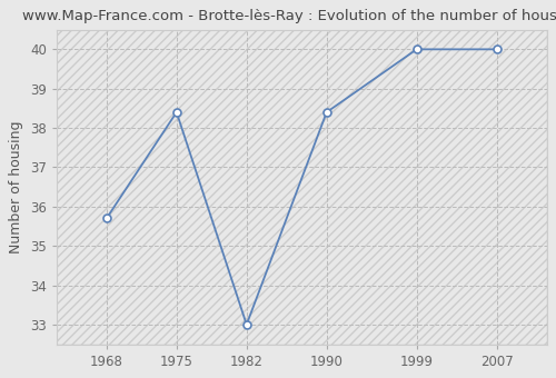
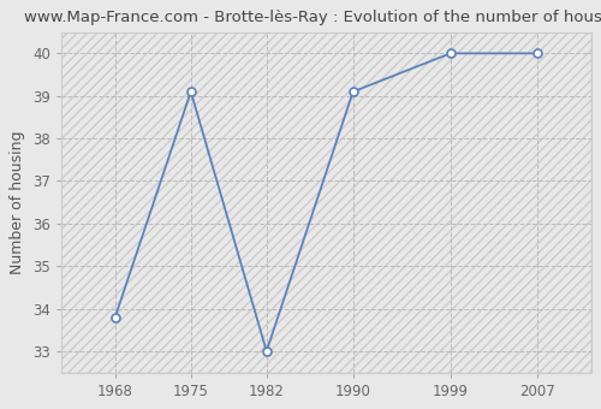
1968: 35.7 -> 33.8
1975: 38.4 -> 39.1
1990: 38.4 -> 39.1
